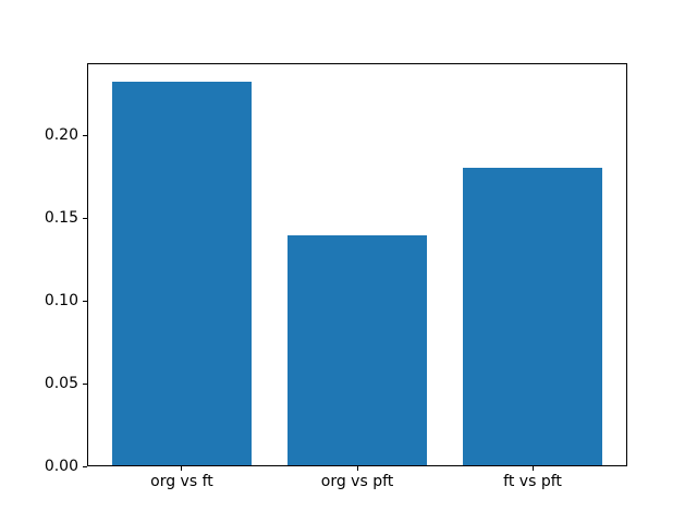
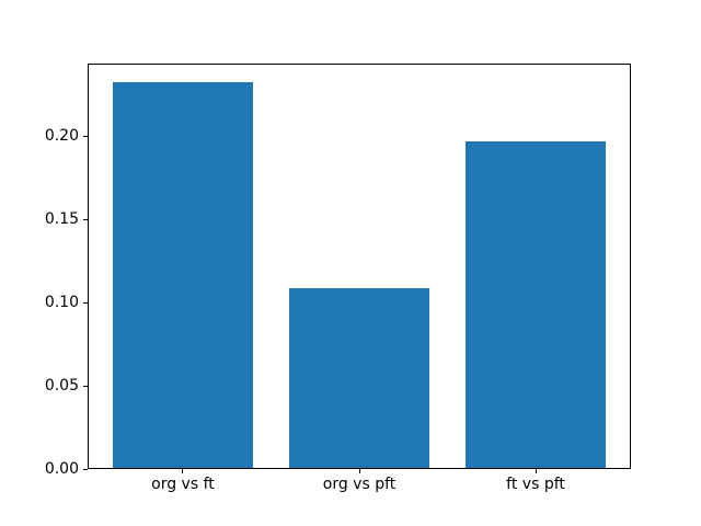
org vs pft: 0.139 -> 0.108
ft vs pft: 0.180 -> 0.196
